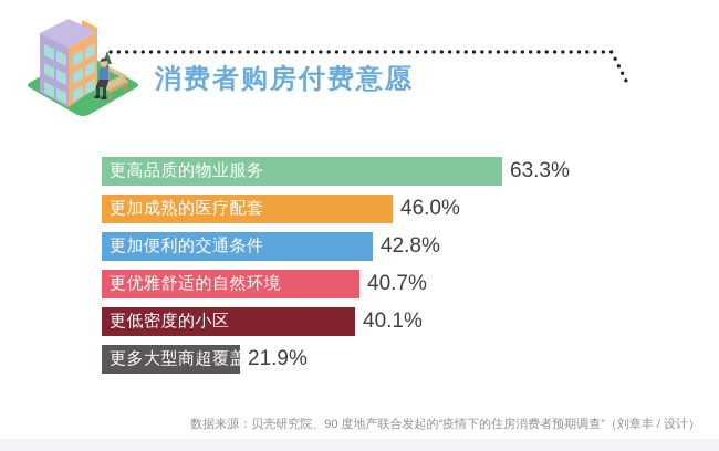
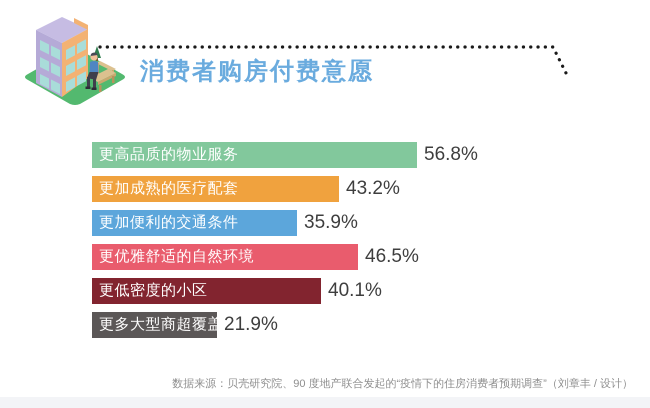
更高品质的物业服务: 63.3% -> 56.8%
更加成熟的医疗配套: 46.0% -> 43.2%
更加便利的交通条件: 42.8% -> 35.9%
更优雅舒适的自然环境: 40.7% -> 46.5%
